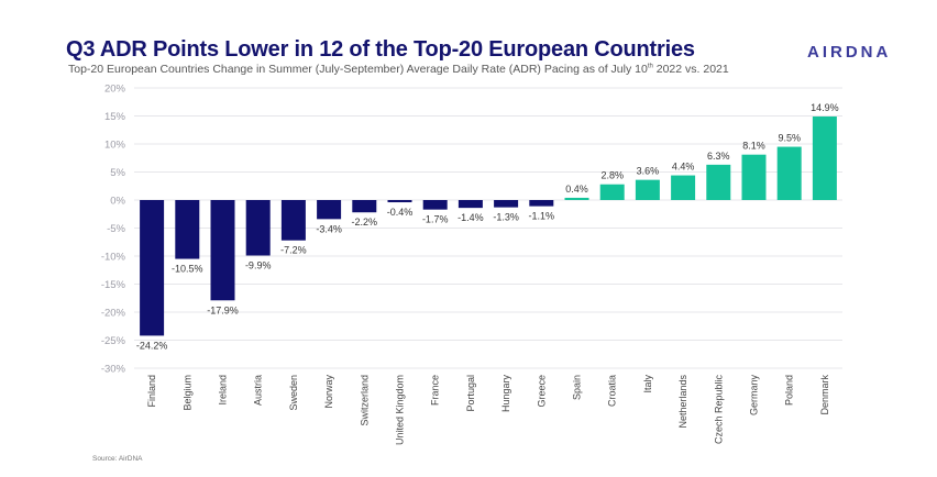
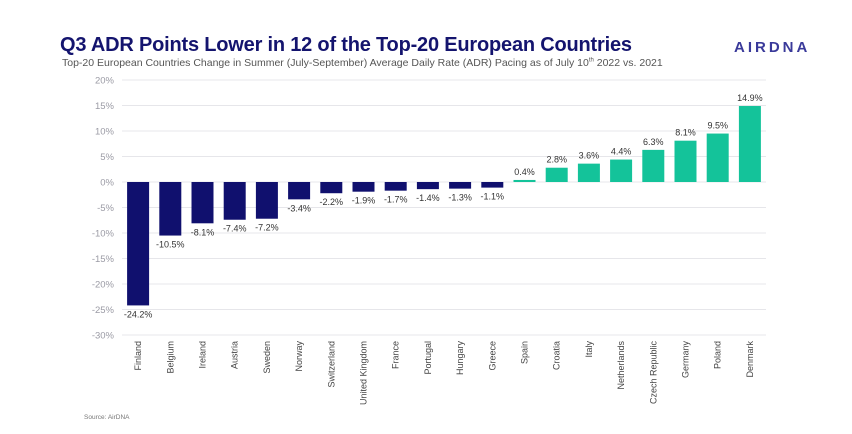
Ireland: -17.9% -> -8.1%
Austria: -9.9% -> -7.4%
United Kingdom: -0.4% -> -1.9%
